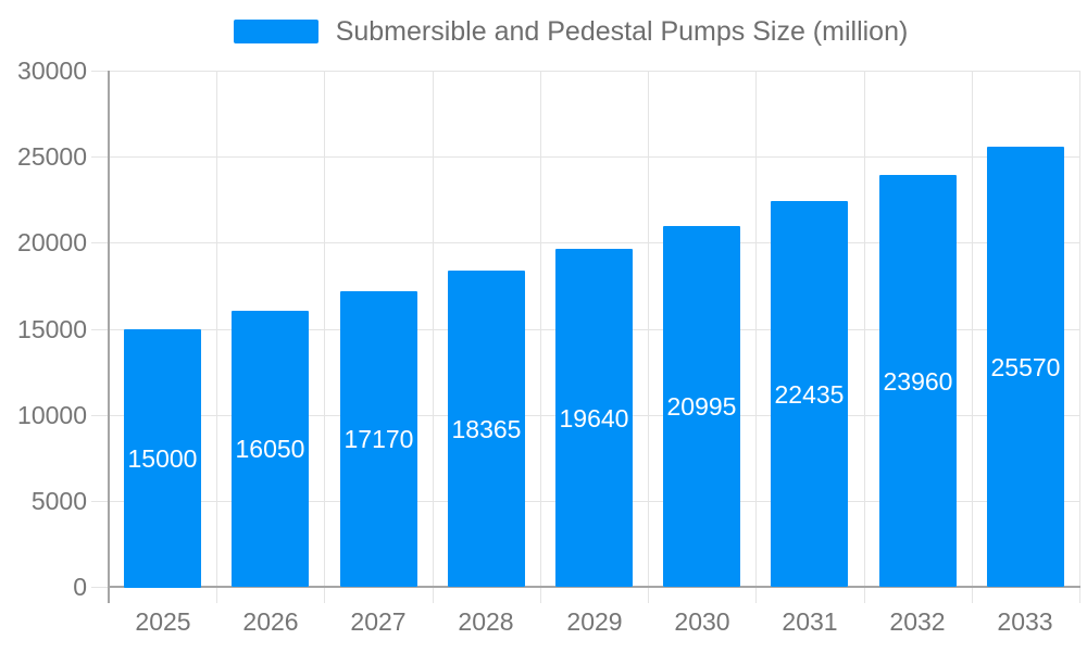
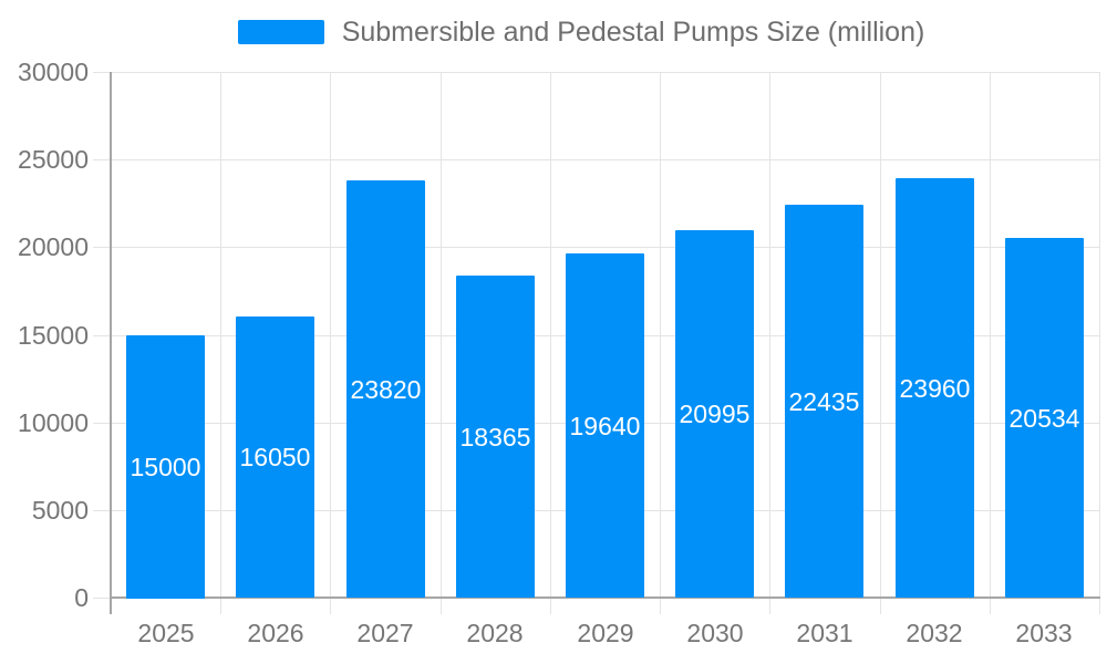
2027: 17170 -> 23820
2033: 25570 -> 20534
